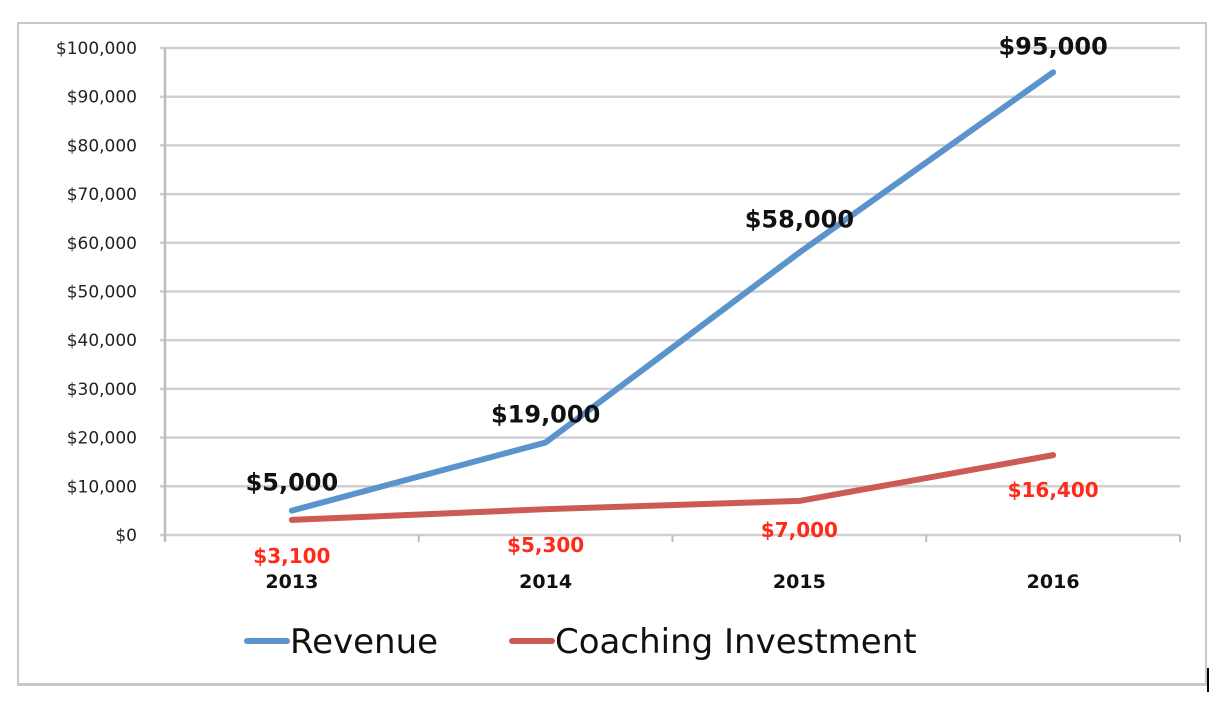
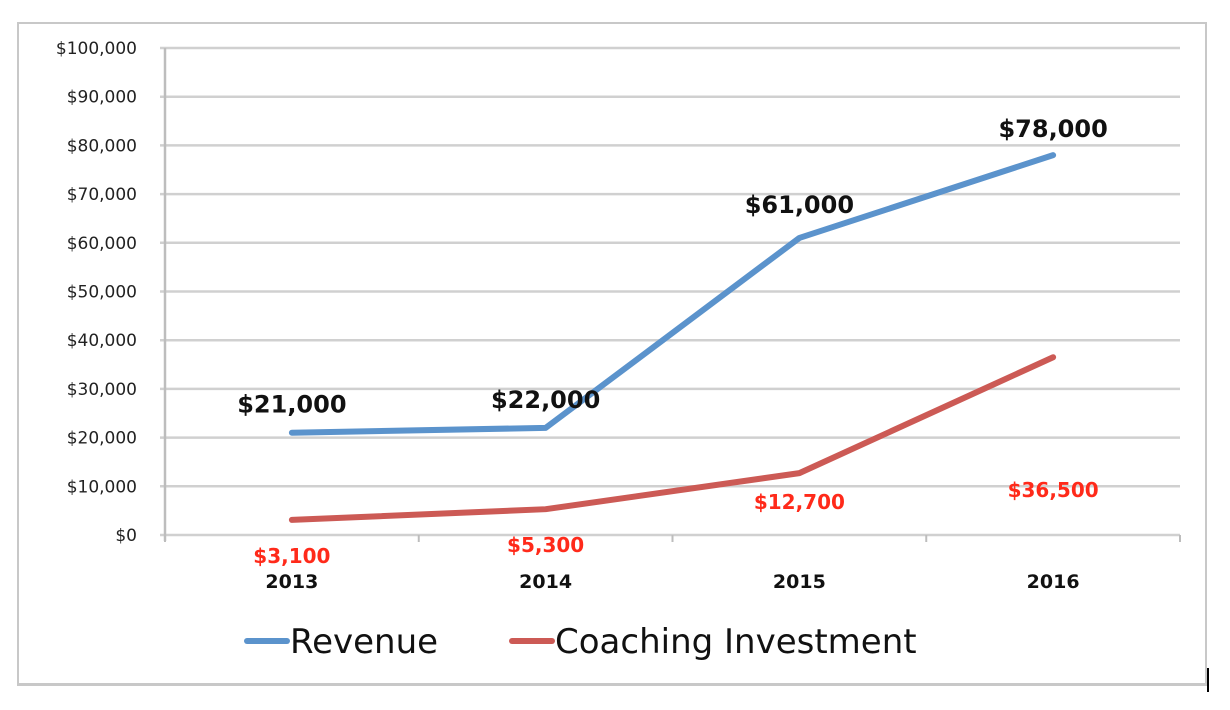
Revenue/2013: $5,000 -> $21,000
Revenue/2014: $19,000 -> $22,000
Revenue/2015: $58,000 -> $61,000
Coaching Investment/2015: $7,000 -> $12,700
Revenue/2016: $95,000 -> $78,000
Coaching Investment/2016: $16,400 -> $36,500
